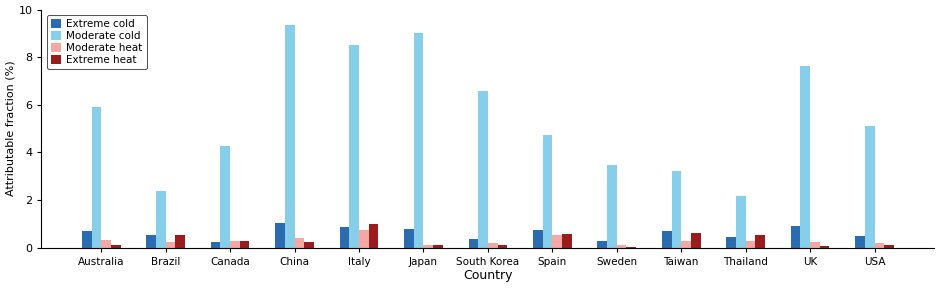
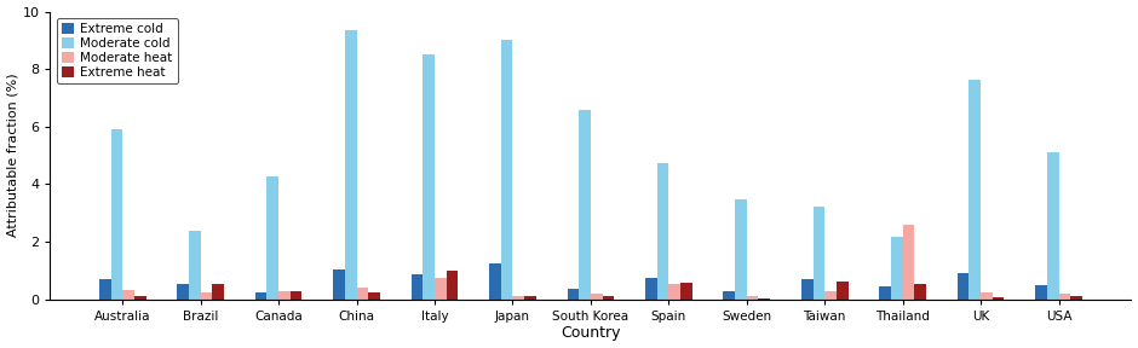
Extreme cold/Japan: 0.78 -> 1.25
Moderate heat/Thailand: 0.28 -> 2.60
